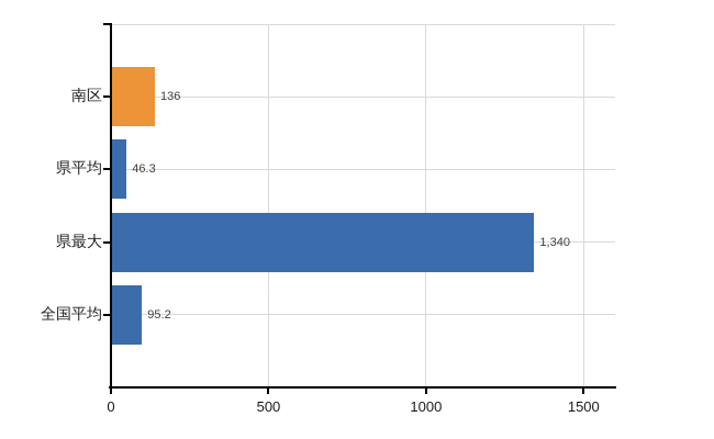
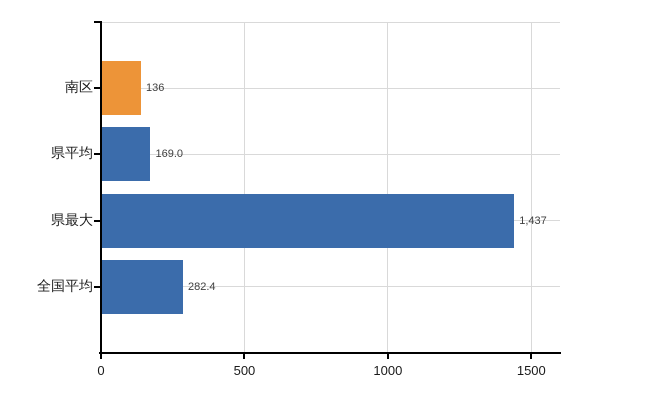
県平均: 46.3 -> 169.0
県最大: 1,340 -> 1,437
全国平均: 95.2 -> 282.4
